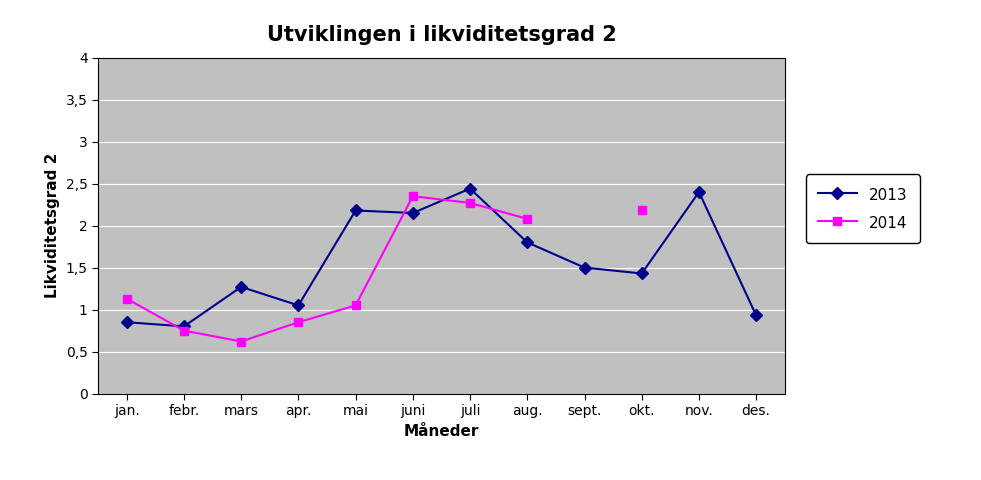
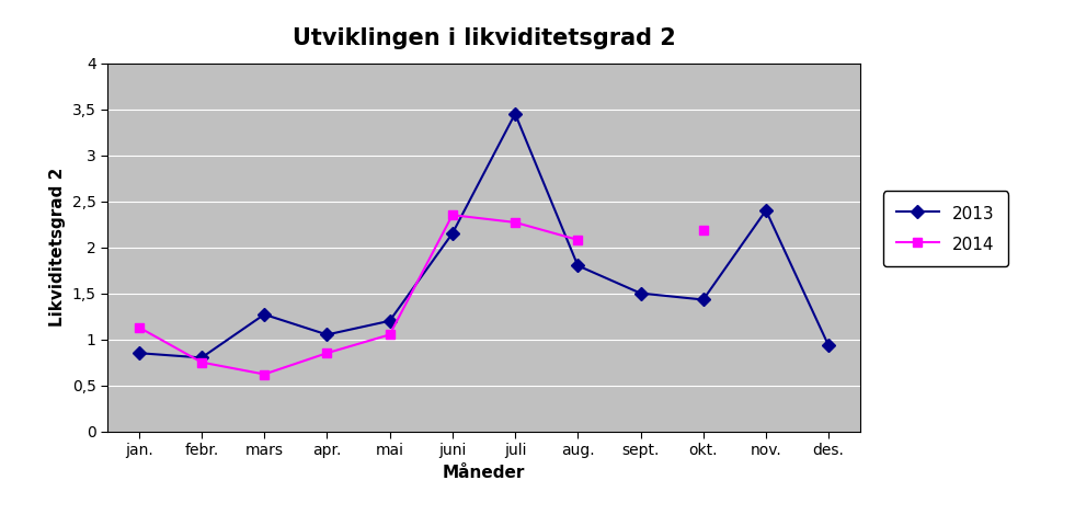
2013/mai: 2,18 -> 1,20
2013/juli: 2,44 -> 3,45
